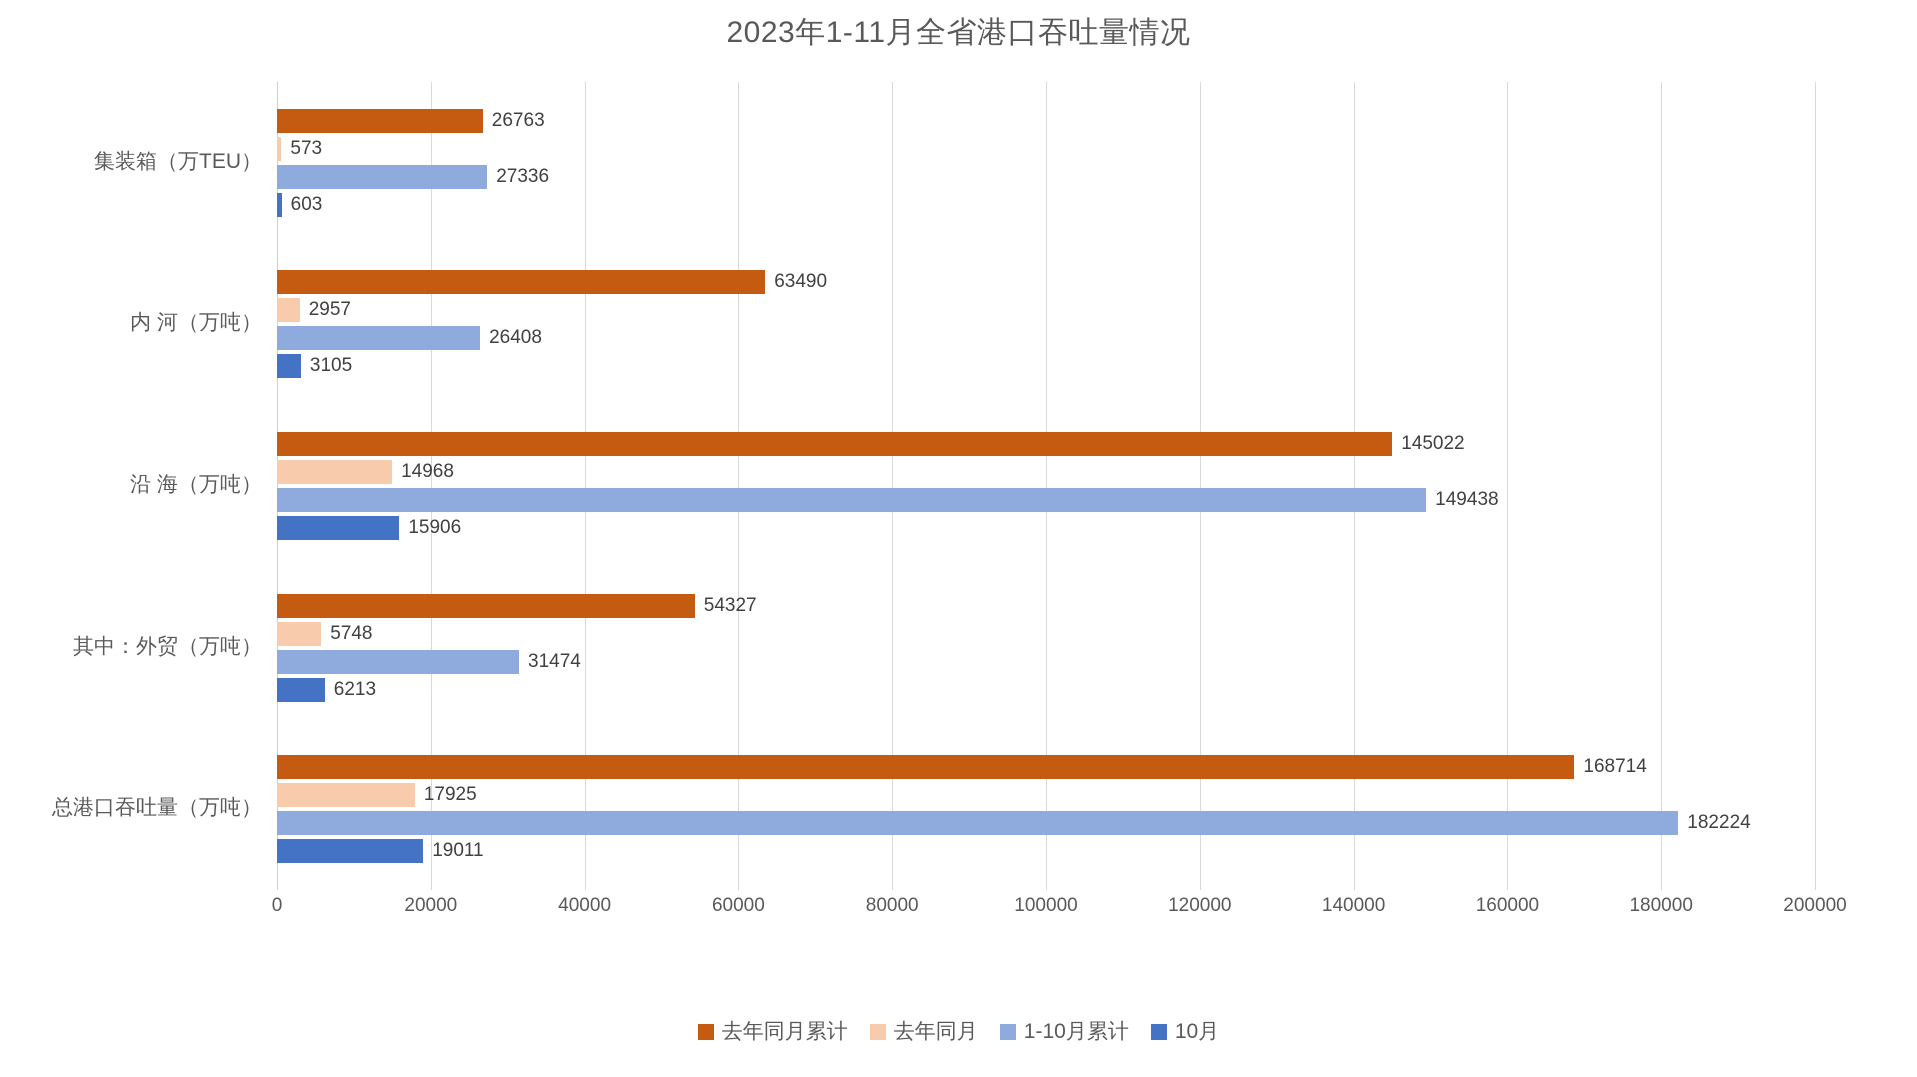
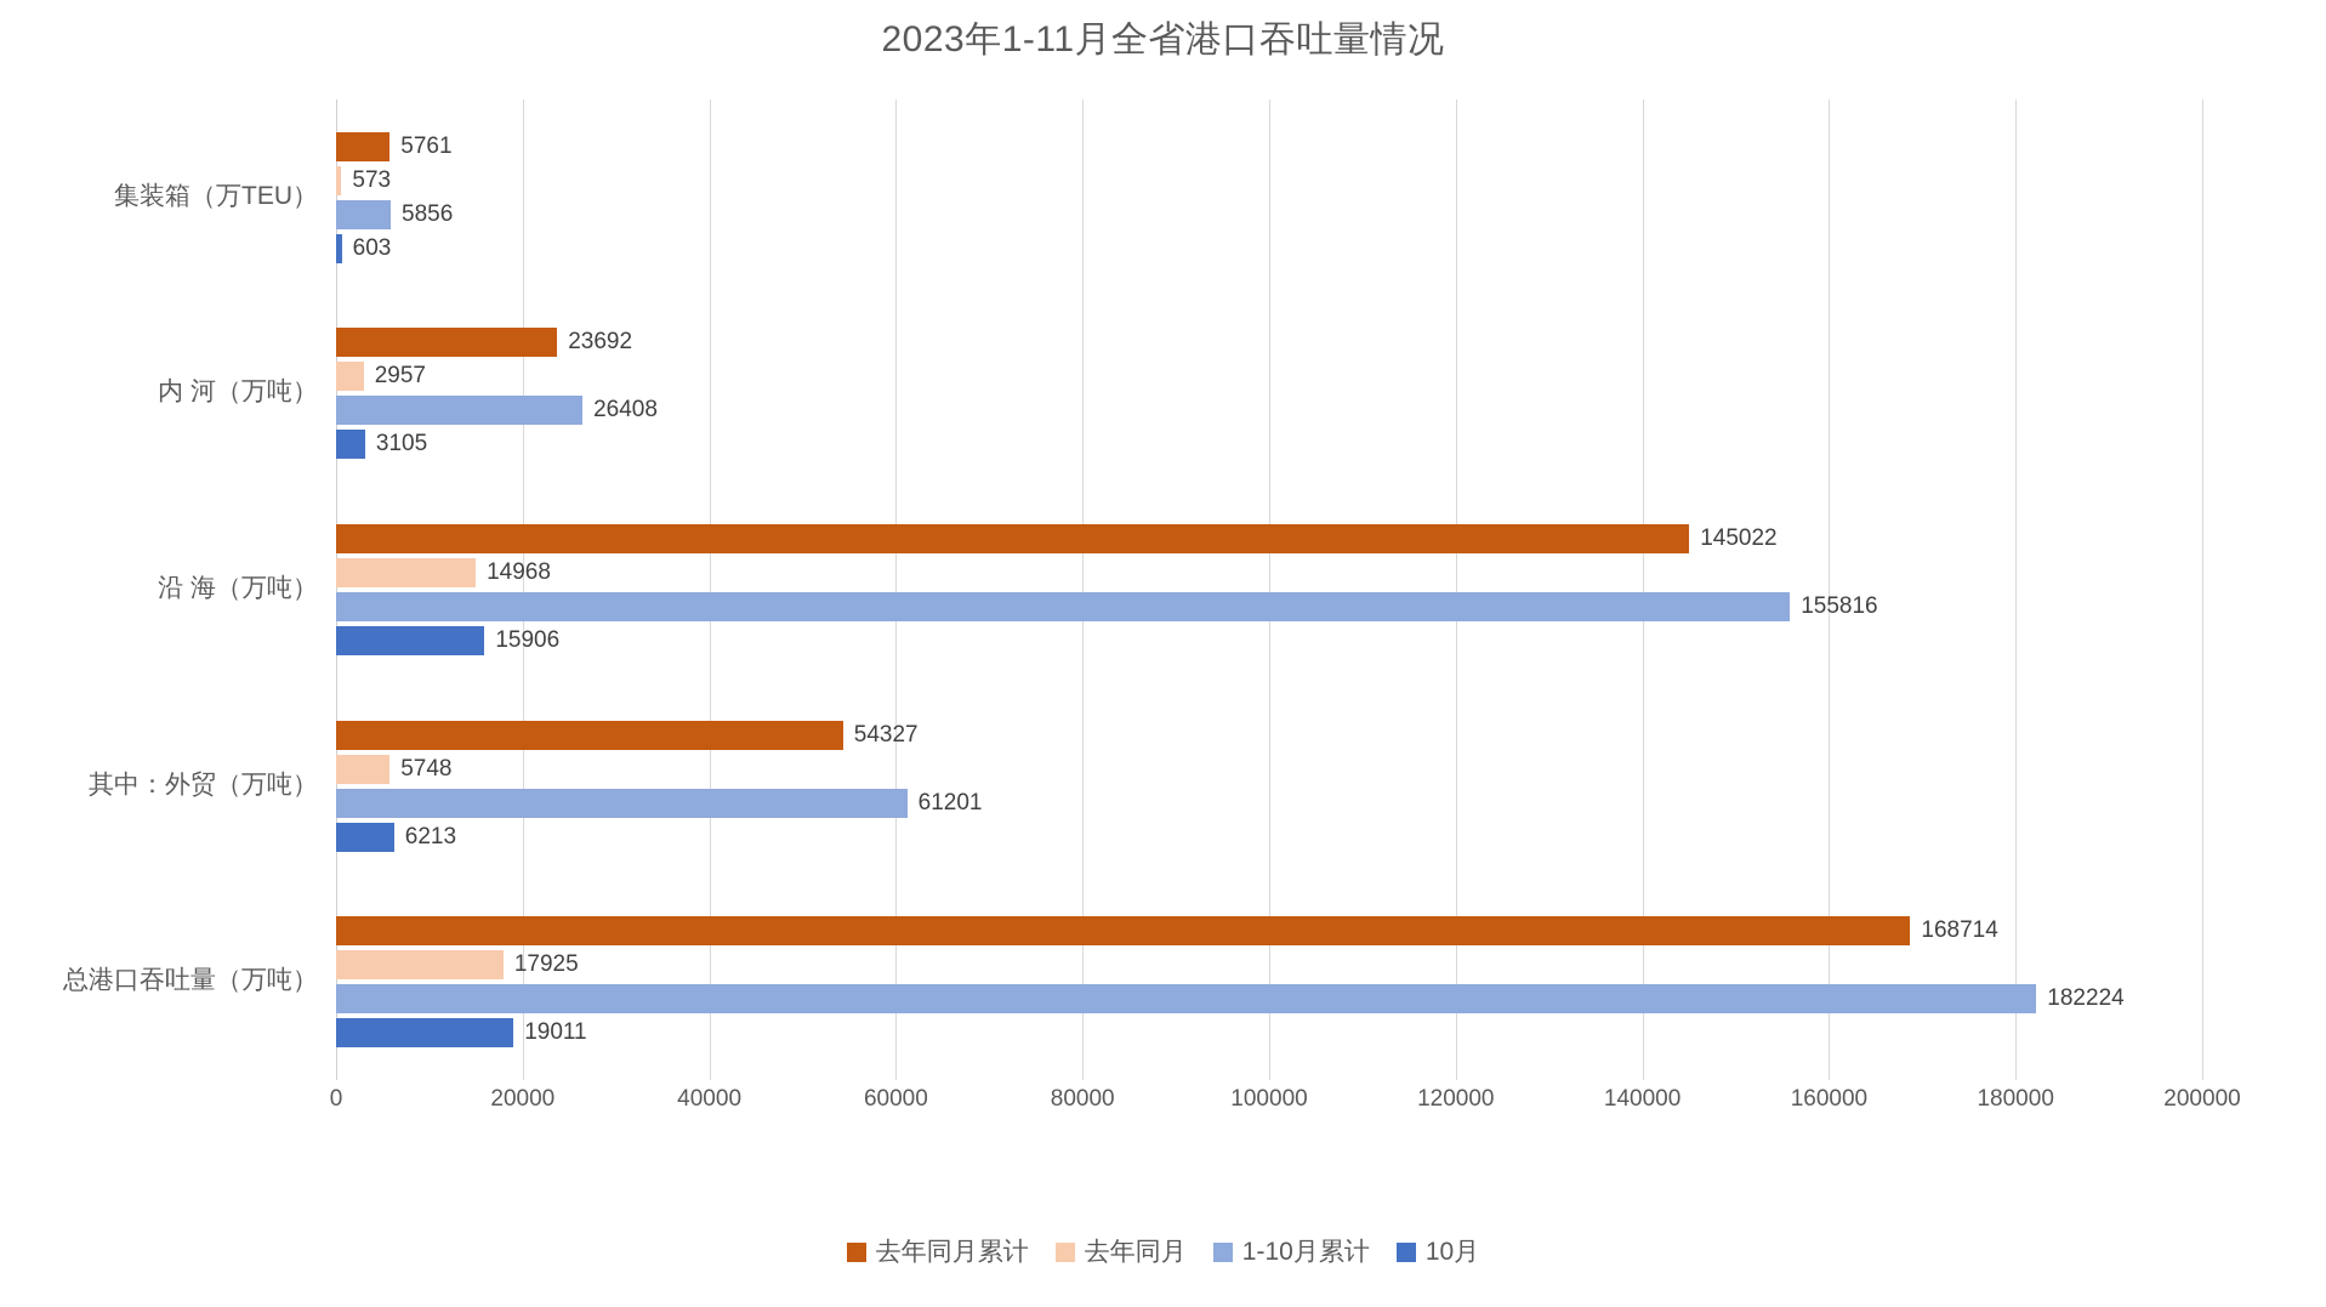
去年同月累计/集装箱（万TEU）: 26763 -> 5761
1-10月累计/集装箱（万TEU）: 27336 -> 5856
去年同月累计/内 河（万吨）: 63490 -> 23692
1-10月累计/沿 海（万吨）: 149438 -> 155816
1-10月累计/其中：外贸（万吨）: 31474 -> 61201
